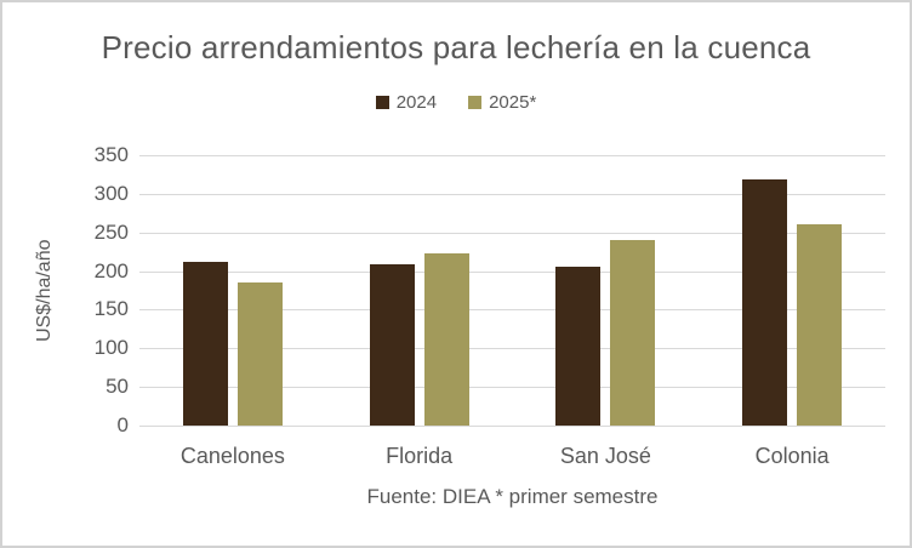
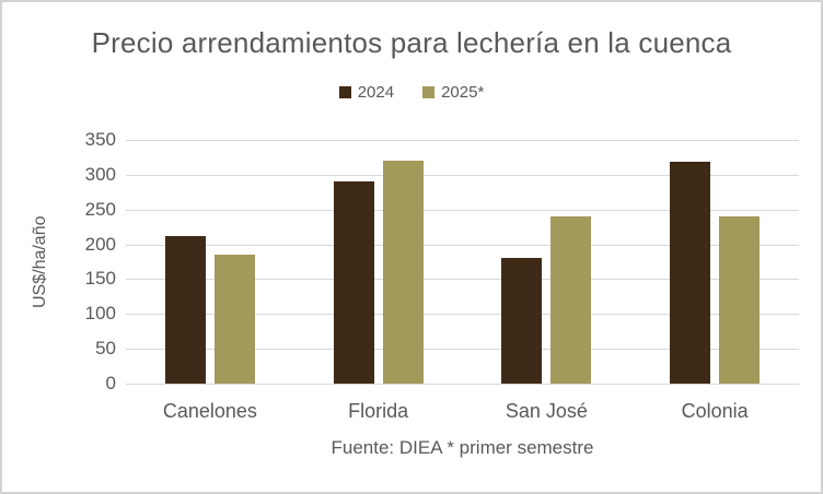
2024/Florida: 210 -> 290
2025*/Florida: 220 -> 320
2024/San José: 210 -> 180
2025*/Colonia: 260 -> 240
